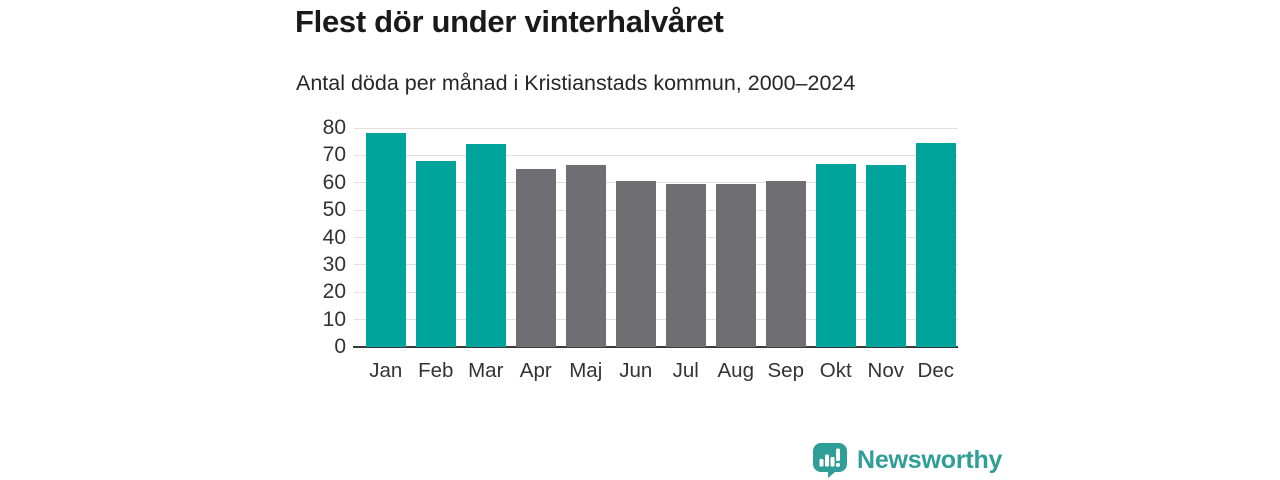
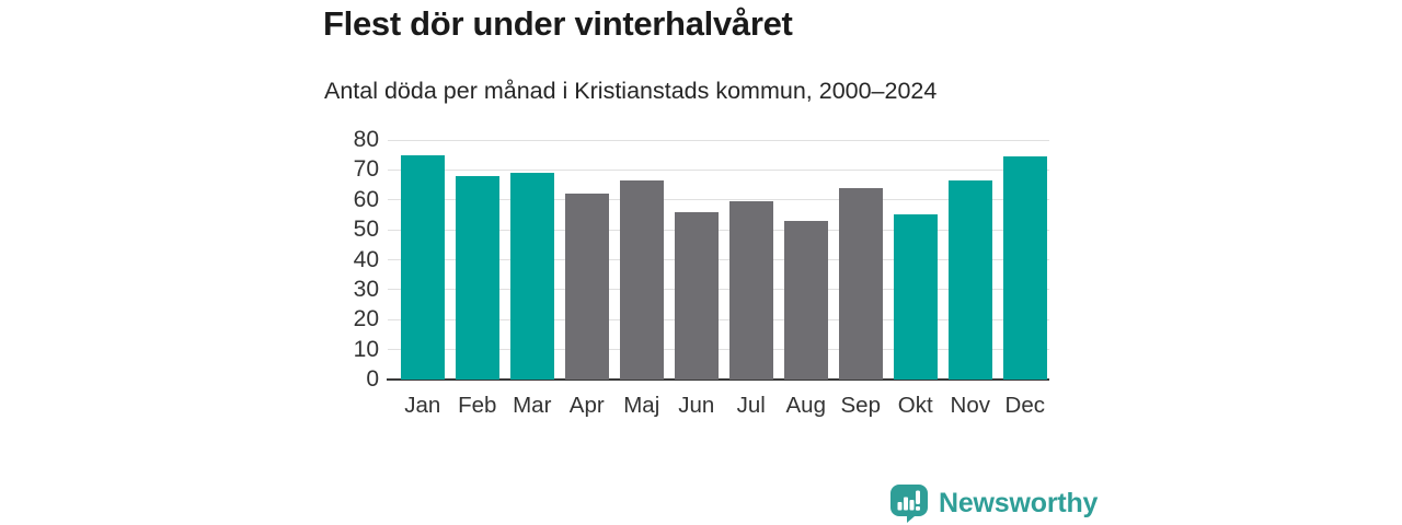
Jan: 78 -> 75
Mar: 74 -> 69
Apr: 65 -> 62
Jun: 60 -> 56
Aug: 60 -> 53
Sep: 60 -> 64
Okt: 67 -> 55
